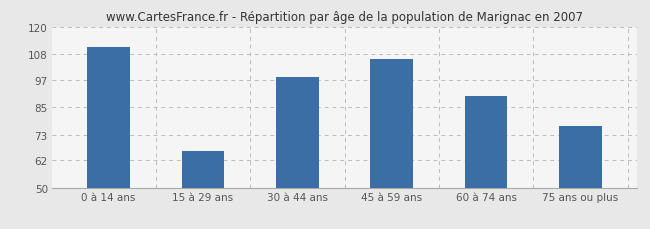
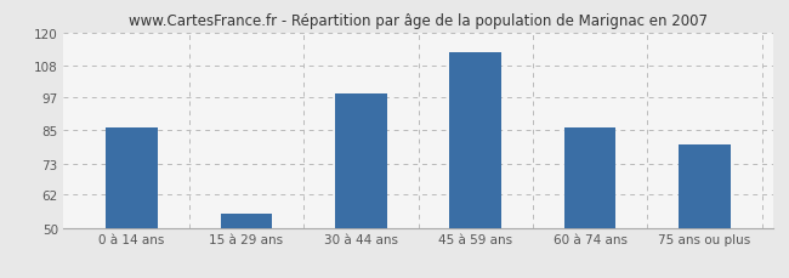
0 à 14 ans: 111 -> 86
15 à 29 ans: 66 -> 55
45 à 59 ans: 106 -> 113
60 à 74 ans: 90 -> 86
75 ans ou plus: 77 -> 80
